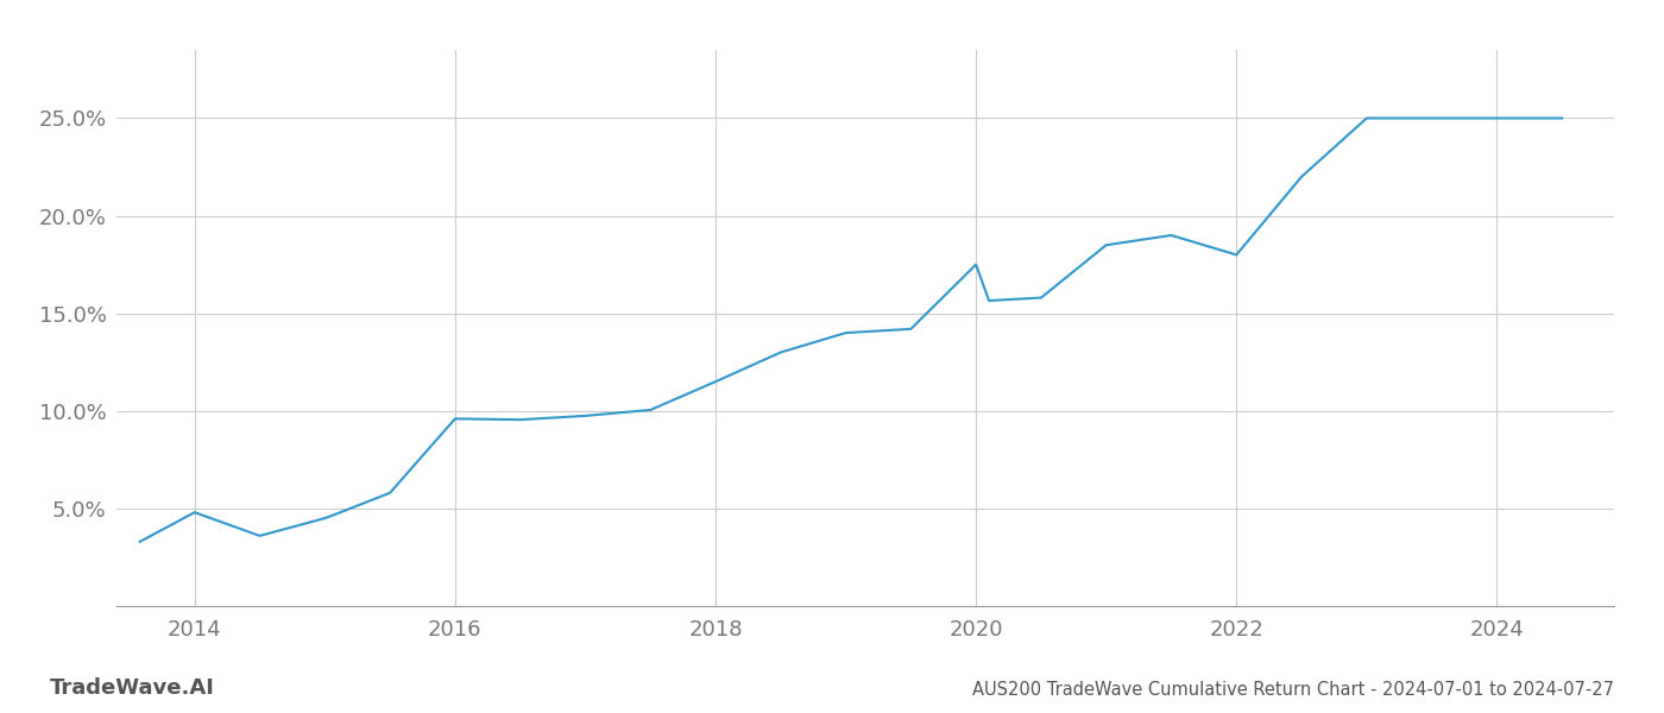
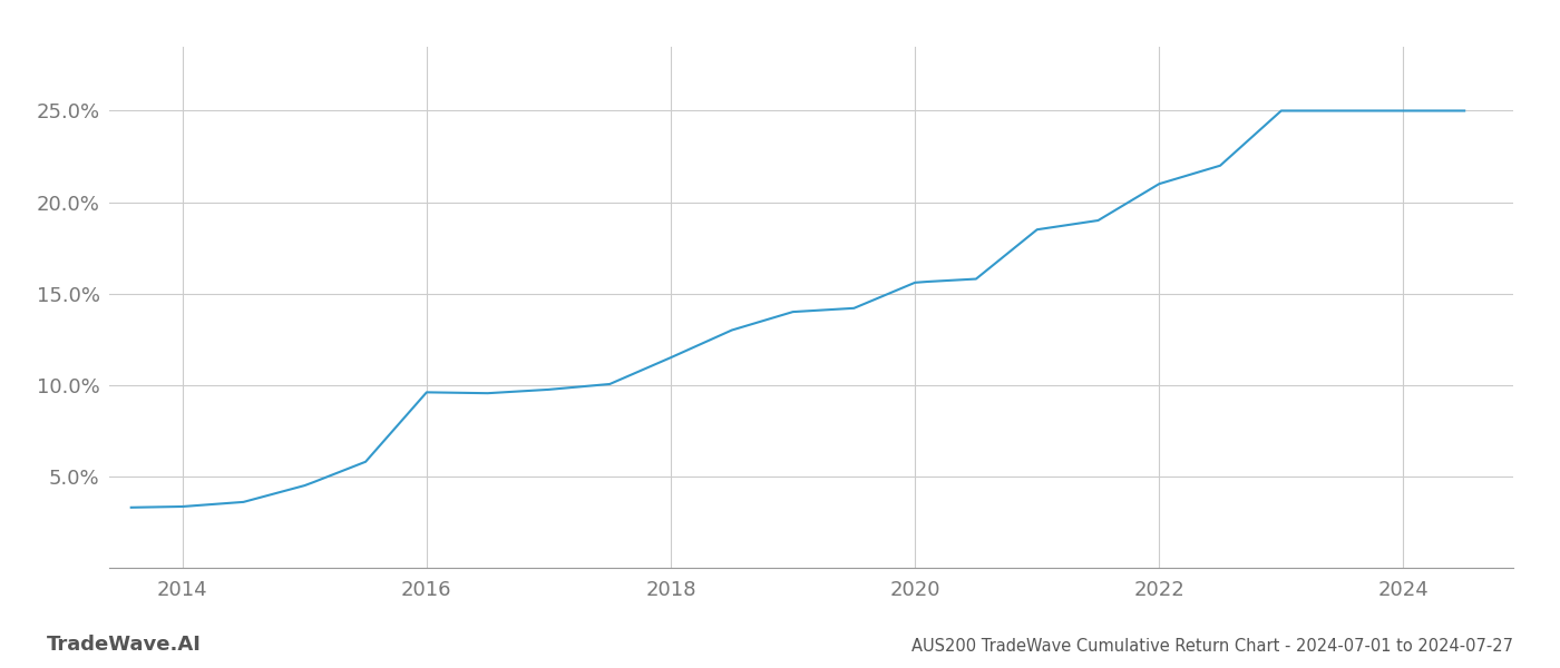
2014: 4.8% -> 3.4%
2020: 17.5% -> 15.6%
2022: 18.0% -> 21.0%
